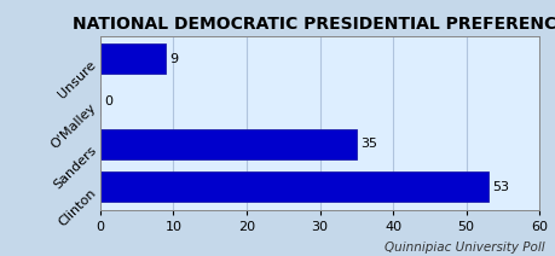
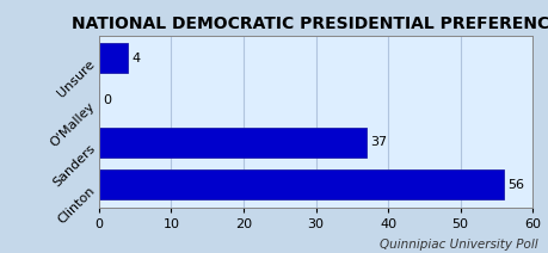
Unsure: 9 -> 4
Sanders: 35 -> 37
Clinton: 53 -> 56
